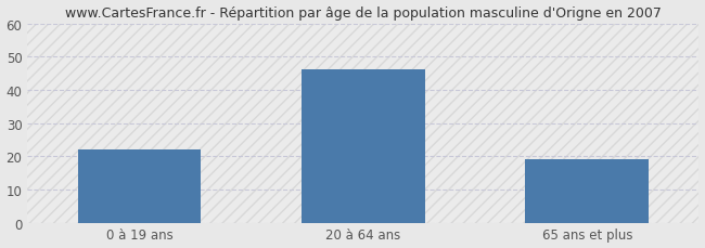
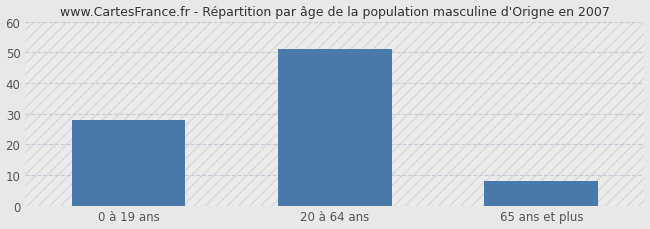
0 à 19 ans: 22 -> 28
20 à 64 ans: 46 -> 51
65 ans et plus: 19 -> 8
